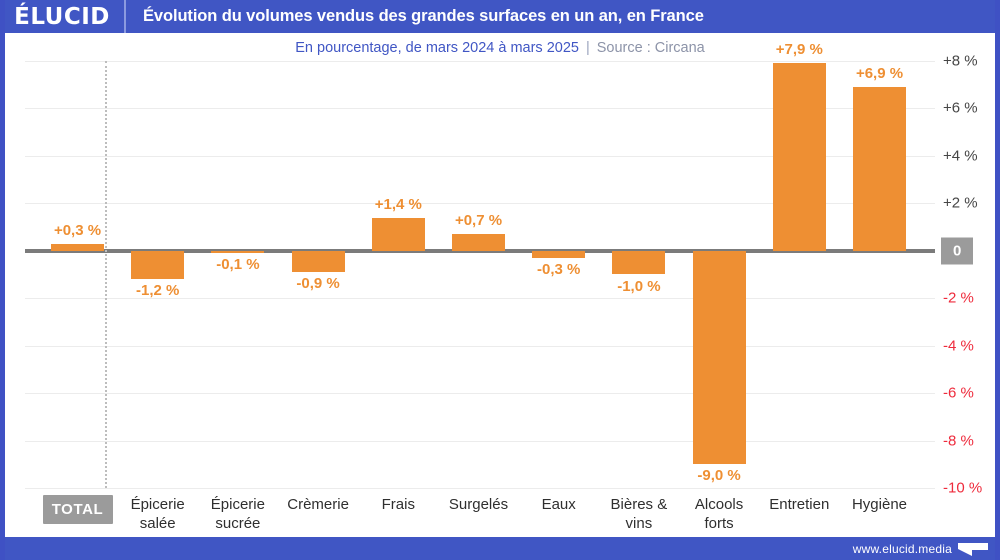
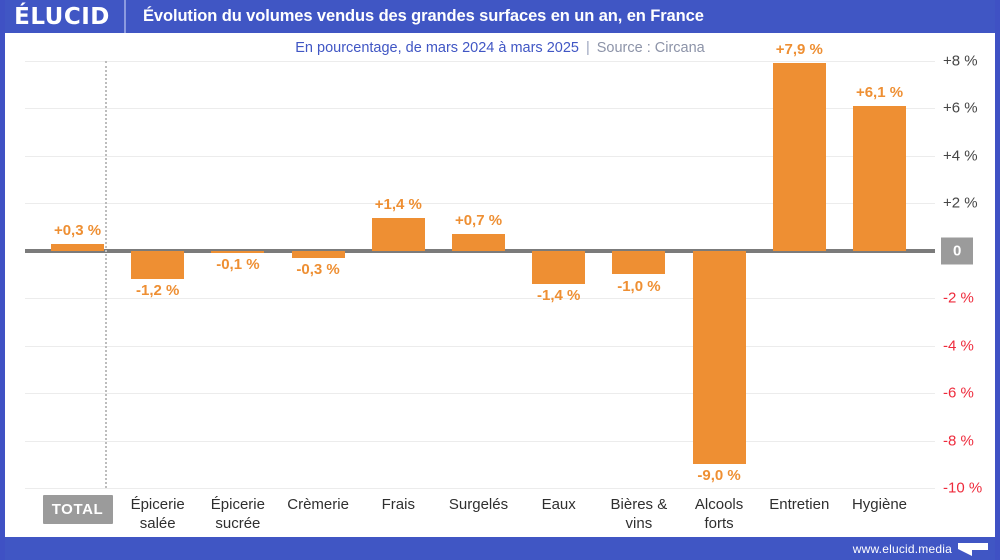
Crèmerie: -0,9 -> -0,3
Eaux: -0,3 -> -1,4
Hygiène: +6,9 -> +6,1
